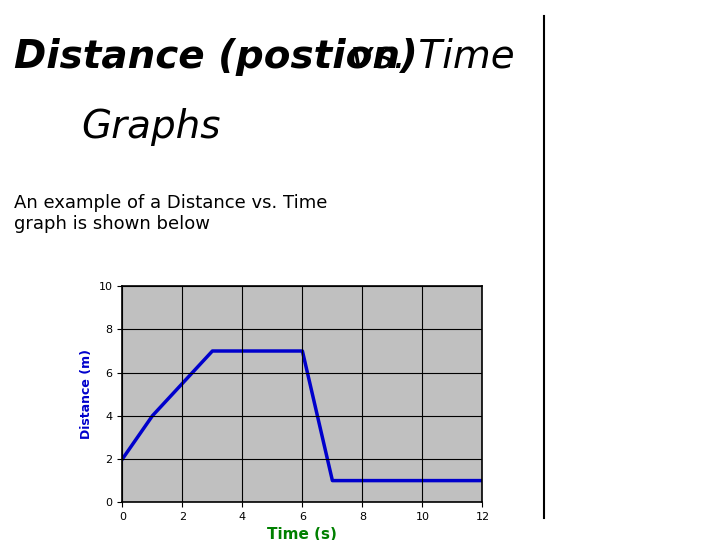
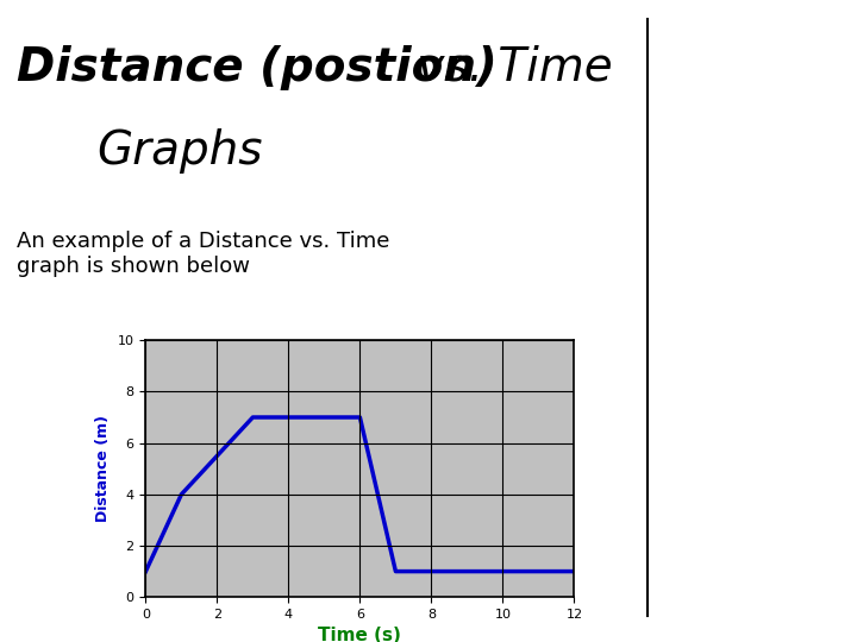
0: 2 -> 1
